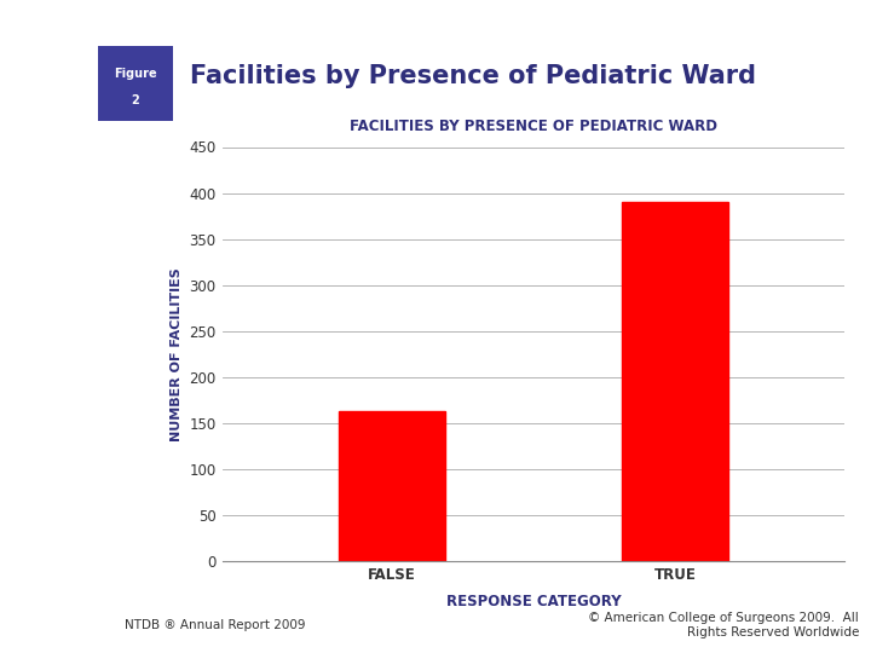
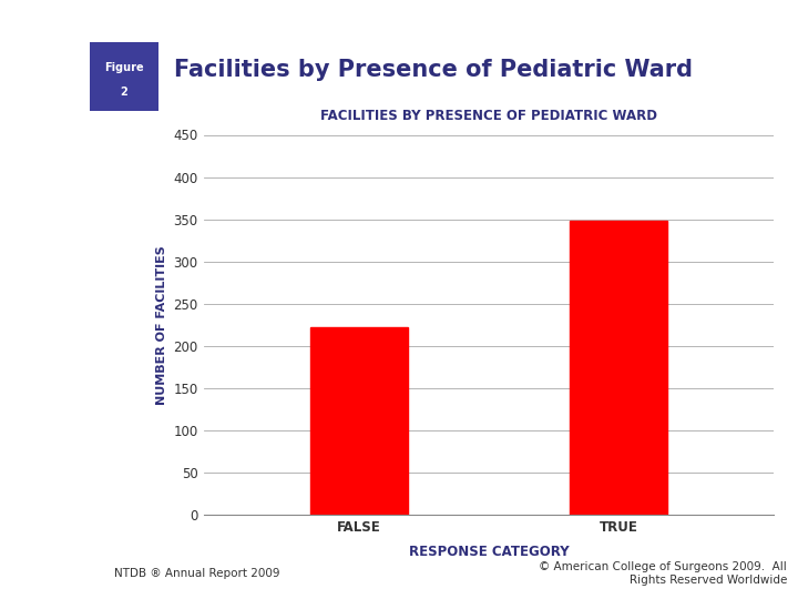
FALSE: 163 -> 222
TRUE: 390 -> 348
